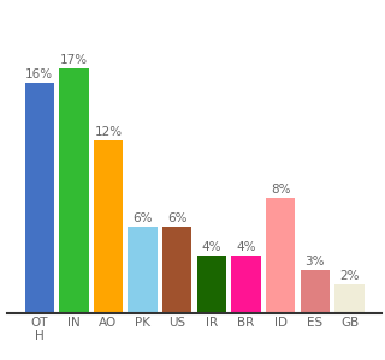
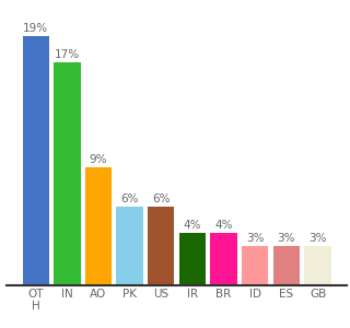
OT H: 16% -> 19%
AO: 12% -> 9%
ID: 8% -> 3%
GB: 2% -> 3%
